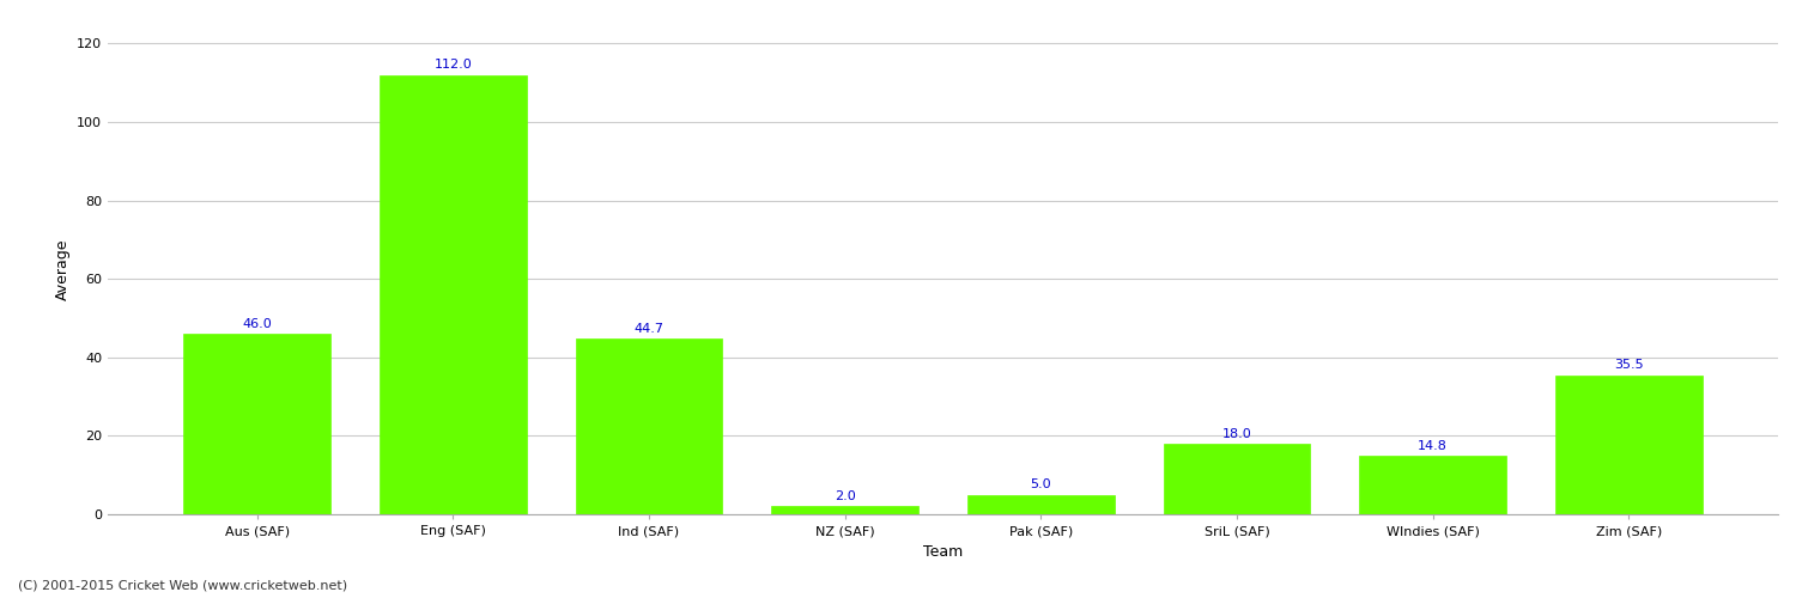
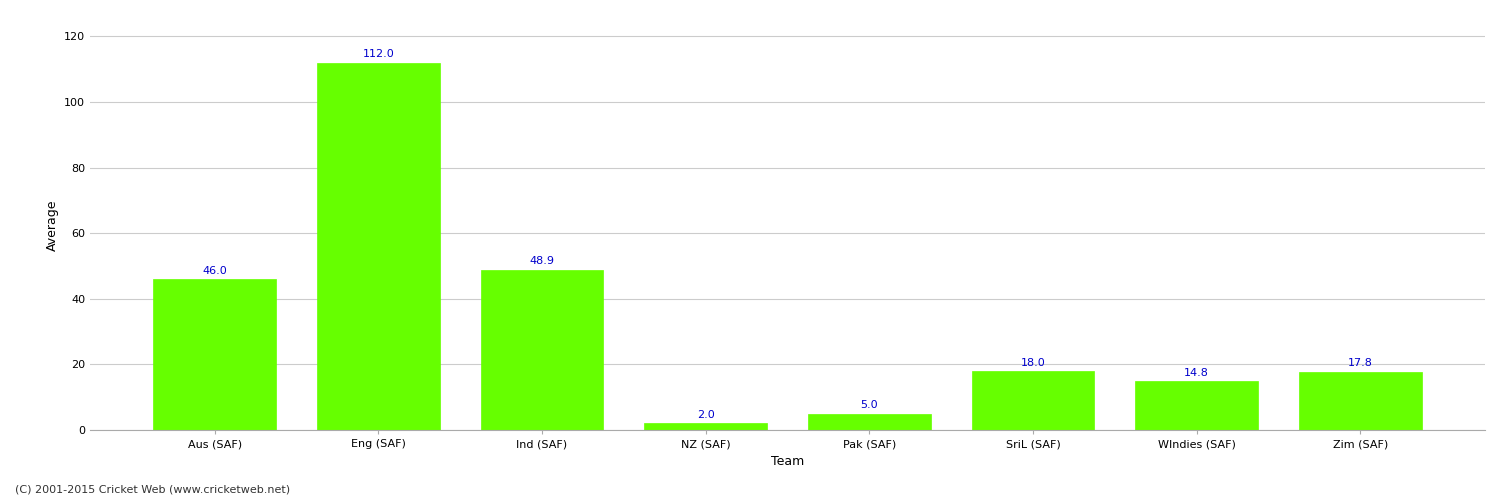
Ind (SAF): 44.7 -> 48.9
Zim (SAF): 35.5 -> 17.8
